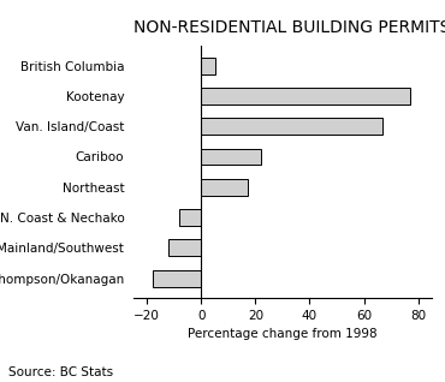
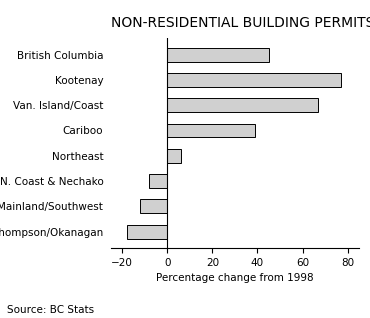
British Columbia: 5 -> 45
Cariboo: 22 -> 39
Northeast: 17 -> 6
